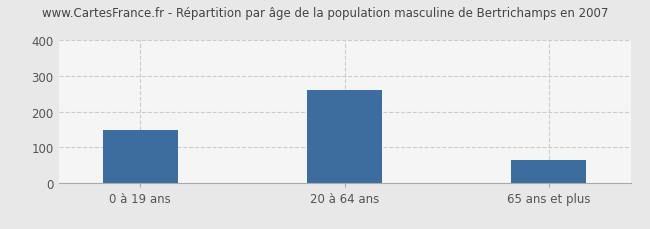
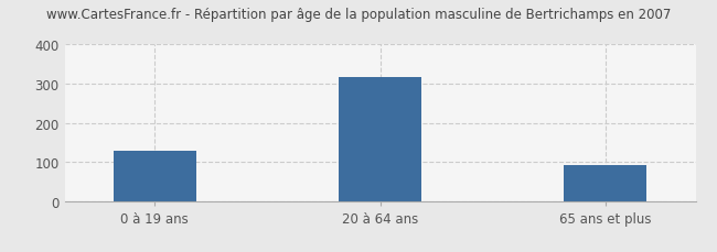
0 à 19 ans: 150 -> 130
20 à 64 ans: 260 -> 317
65 ans et plus: 65 -> 92
